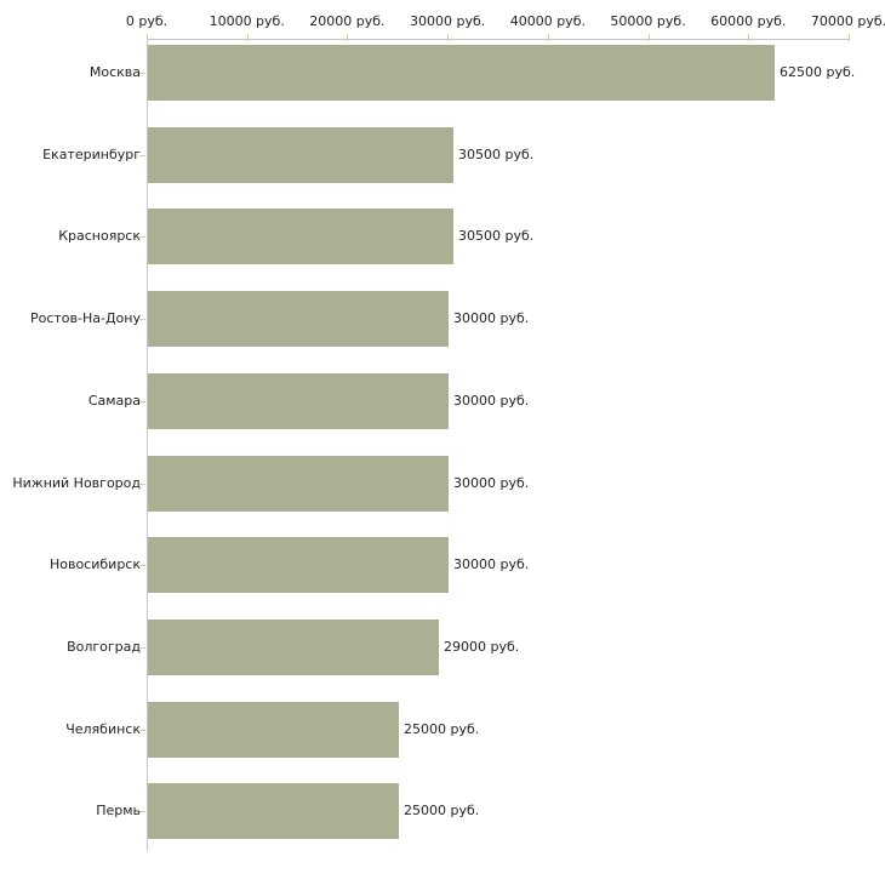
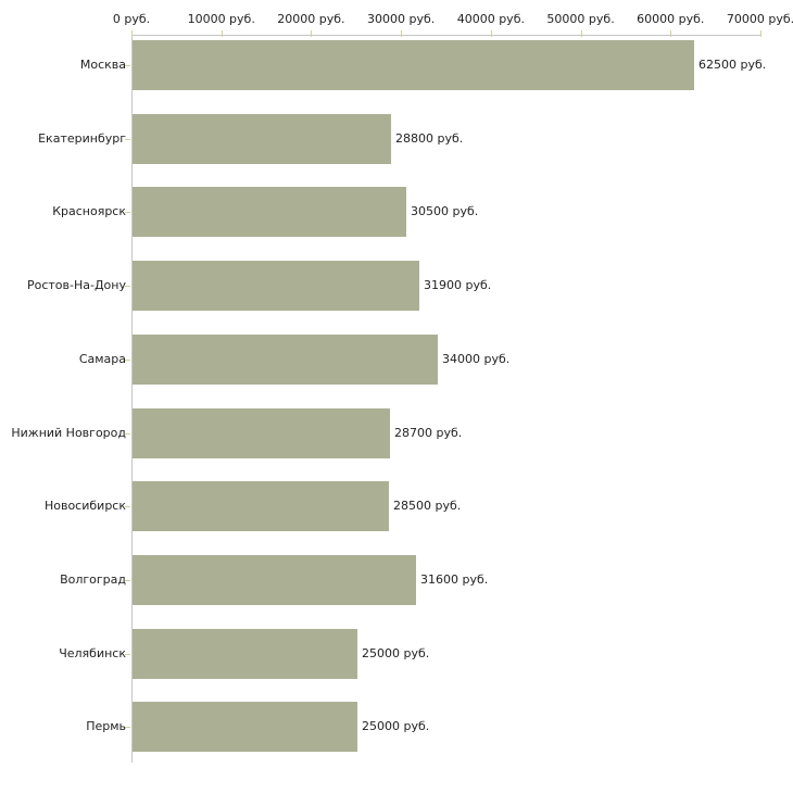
Екатеринбург: 30500 -> 28800
Ростов-На-Дону: 30000 -> 31900
Самара: 30000 -> 34000
Нижний Новгород: 30000 -> 28700
Новосибирск: 30000 -> 28500
Волгоград: 29000 -> 31600
